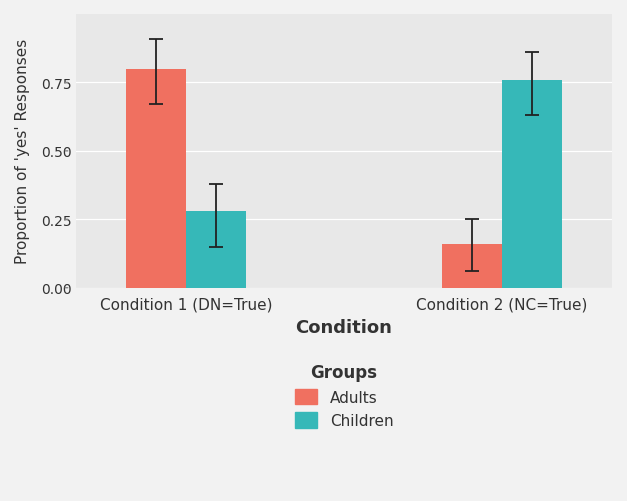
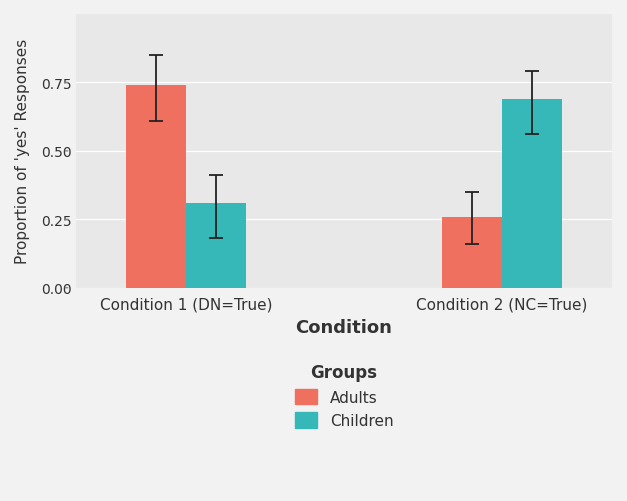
Adults/Condition 1 (DN=True): 0.80 -> 0.74
Children/Condition 1 (DN=True): 0.28 -> 0.31
Adults/Condition 2 (NC=True): 0.16 -> 0.26
Children/Condition 2 (NC=True): 0.76 -> 0.69
